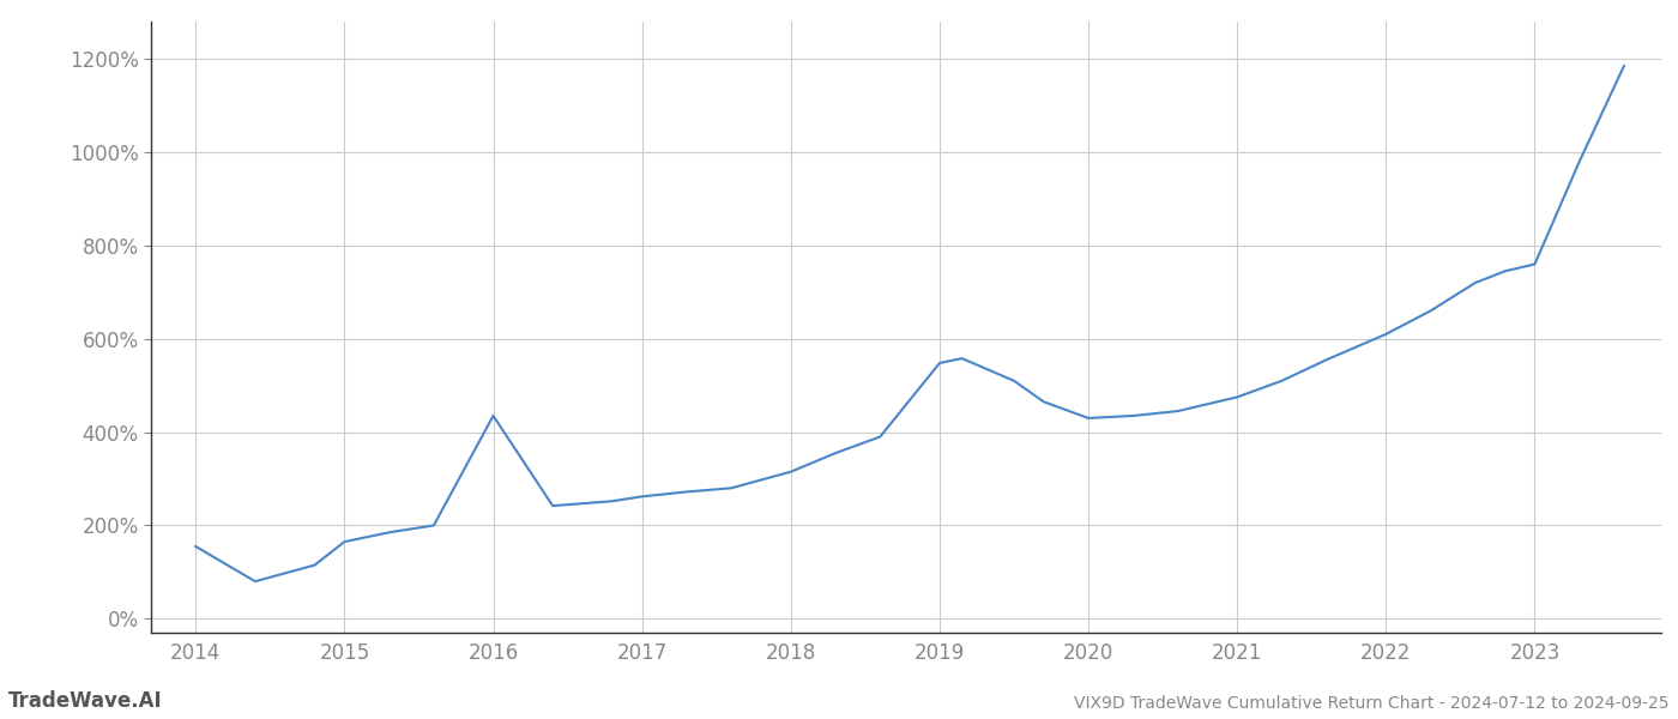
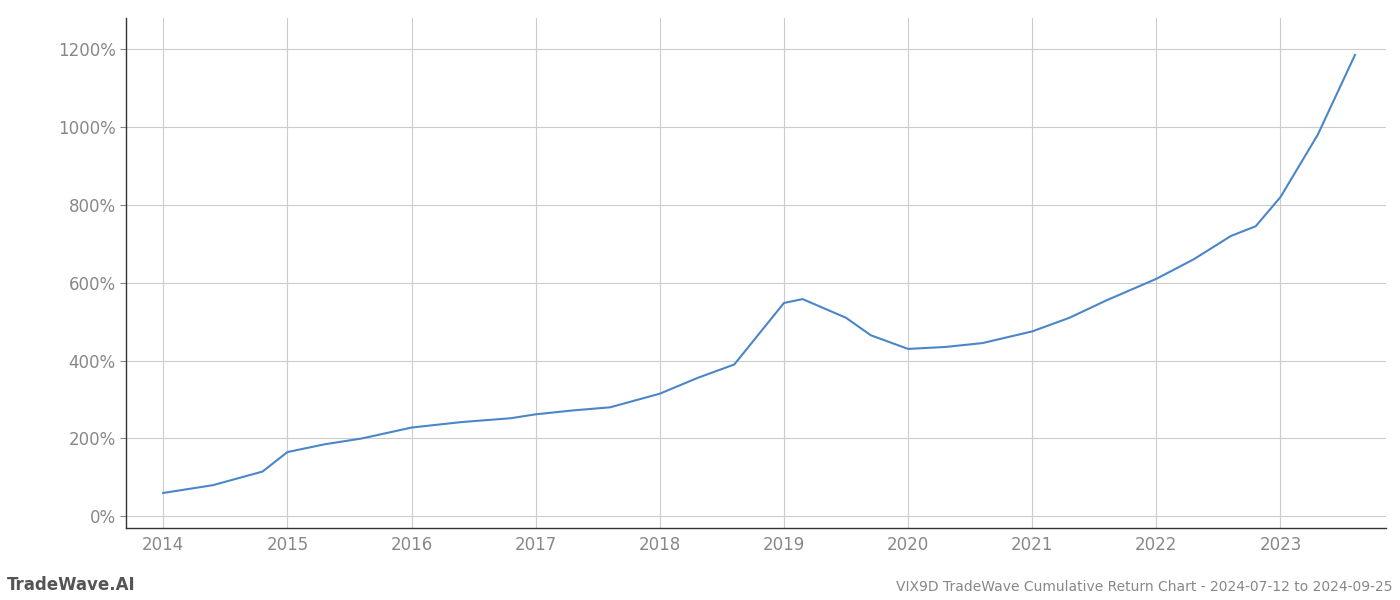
2014: 155% -> 60%
2016: 435% -> 228%
2023: 760% -> 820%
